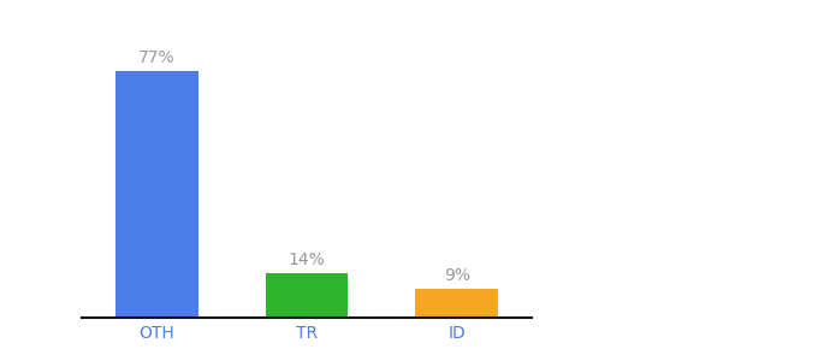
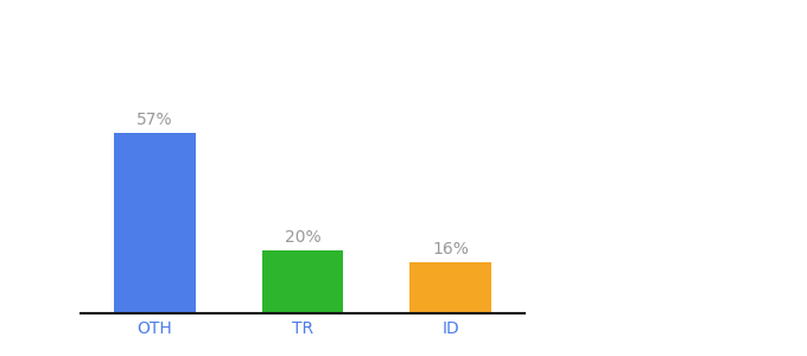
OTH: 77% -> 57%
TR: 14% -> 20%
ID: 9% -> 16%
